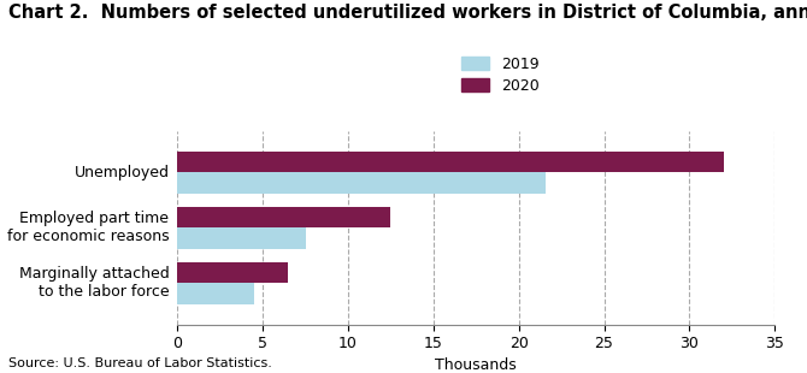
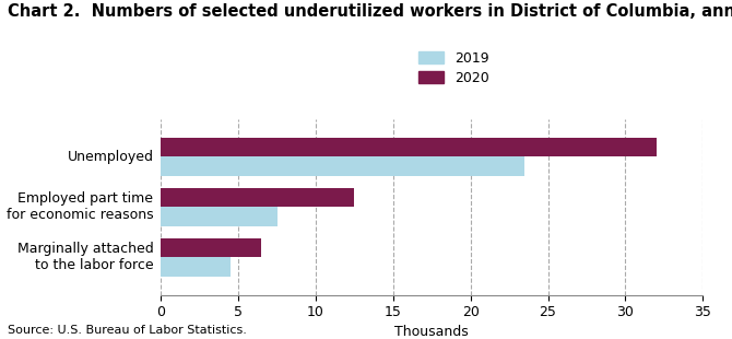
2019/Unemployed: 21.6 -> 23.5
